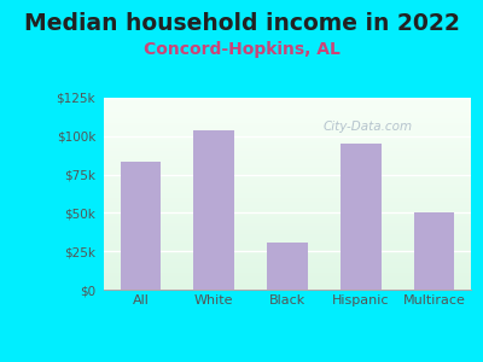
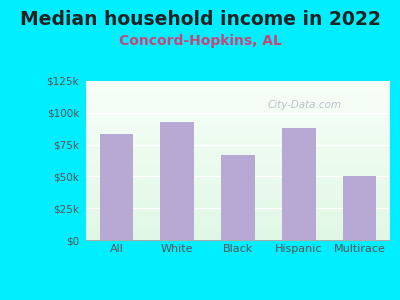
White: $104k -> $93k
Black: $31k -> $67k
Hispanic: $95k -> $88k
